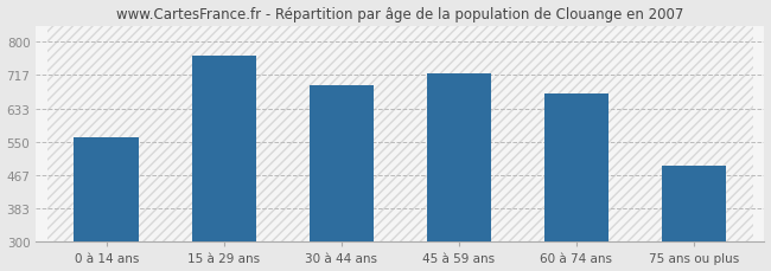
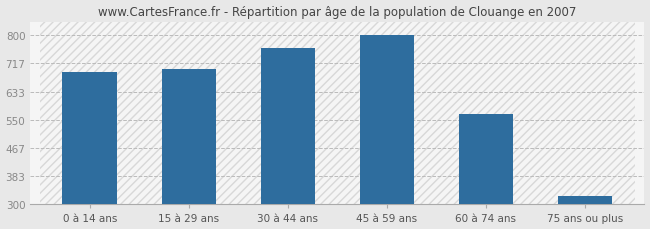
0 à 14 ans: 560 -> 690
15 à 29 ans: 765 -> 700
30 à 44 ans: 690 -> 762
45 à 59 ans: 720 -> 800
60 à 74 ans: 670 -> 568
75 ans ou plus: 490 -> 325
